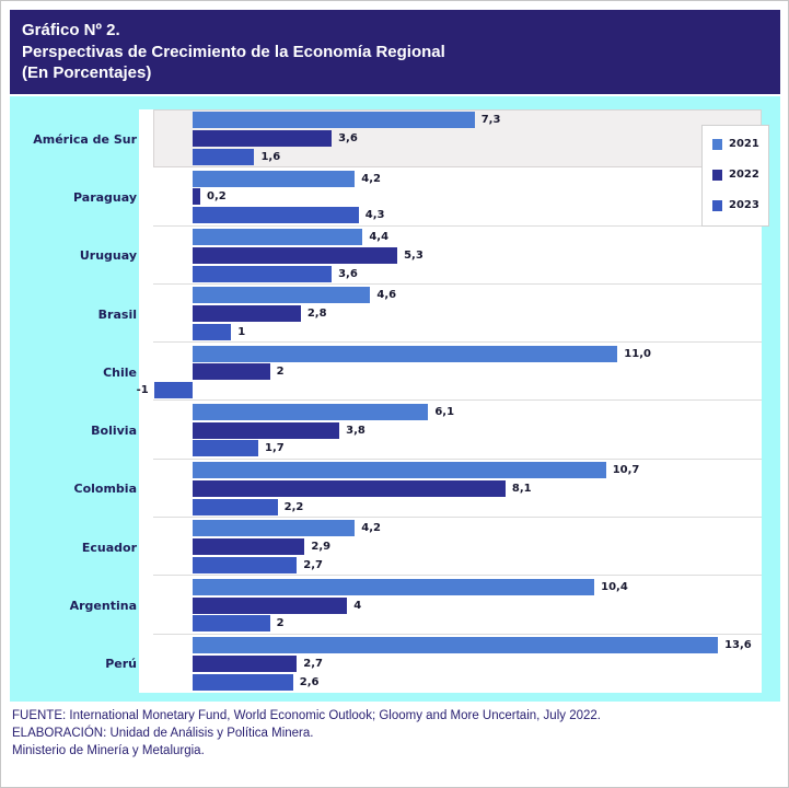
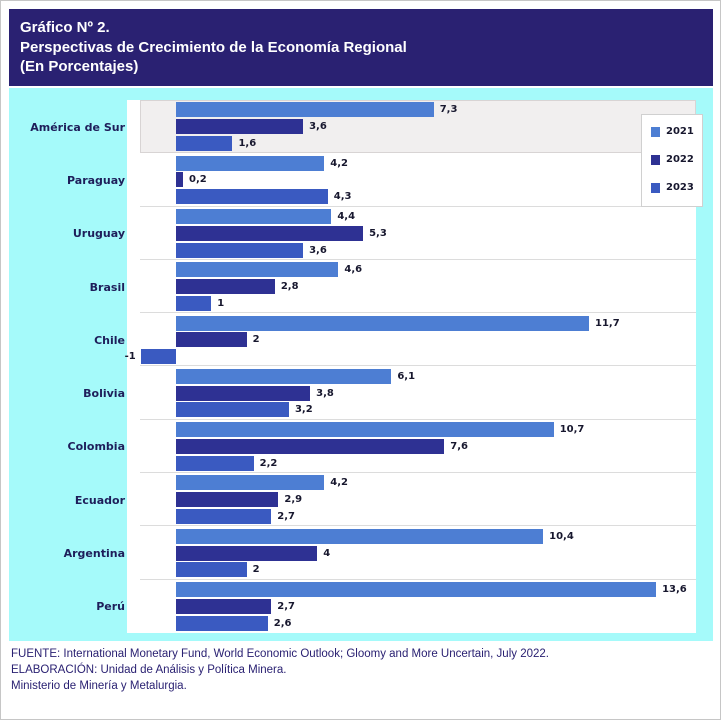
2021/Chile: 11,0 -> 11,7
2023/Bolivia: 1,7 -> 3,2
2022/Colombia: 8,1 -> 7,6
